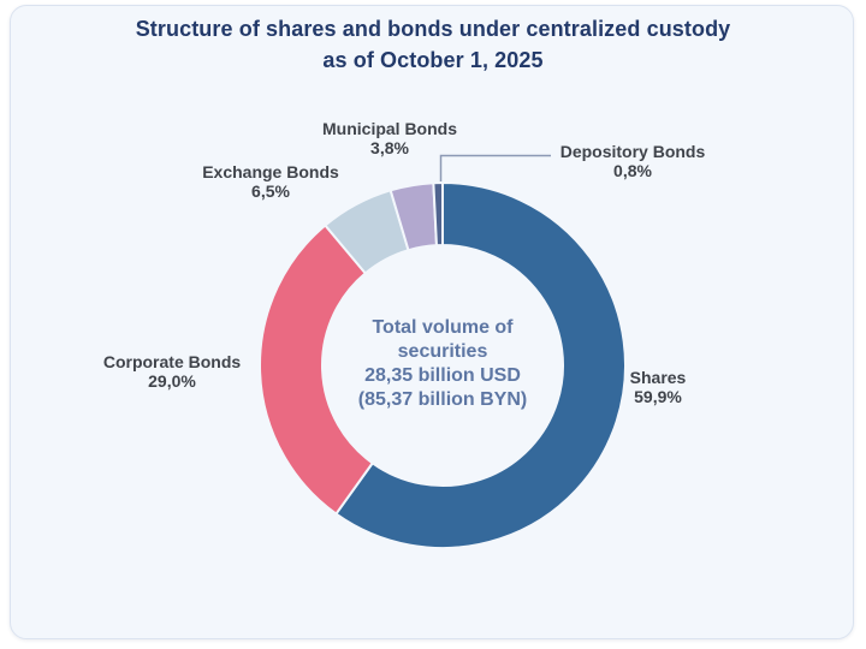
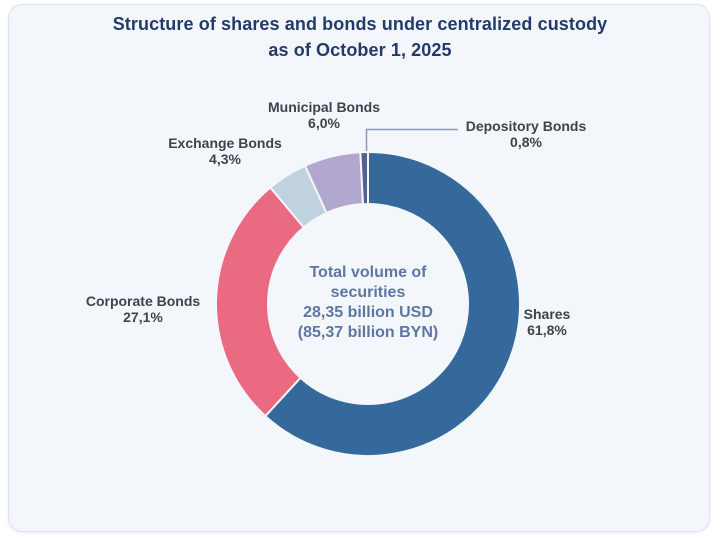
Shares: 59,9% -> 61,8%
Corporate Bonds: 29,0% -> 27,1%
Exchange Bonds: 6,5% -> 4,3%
Municipal Bonds: 3,8% -> 6,0%
